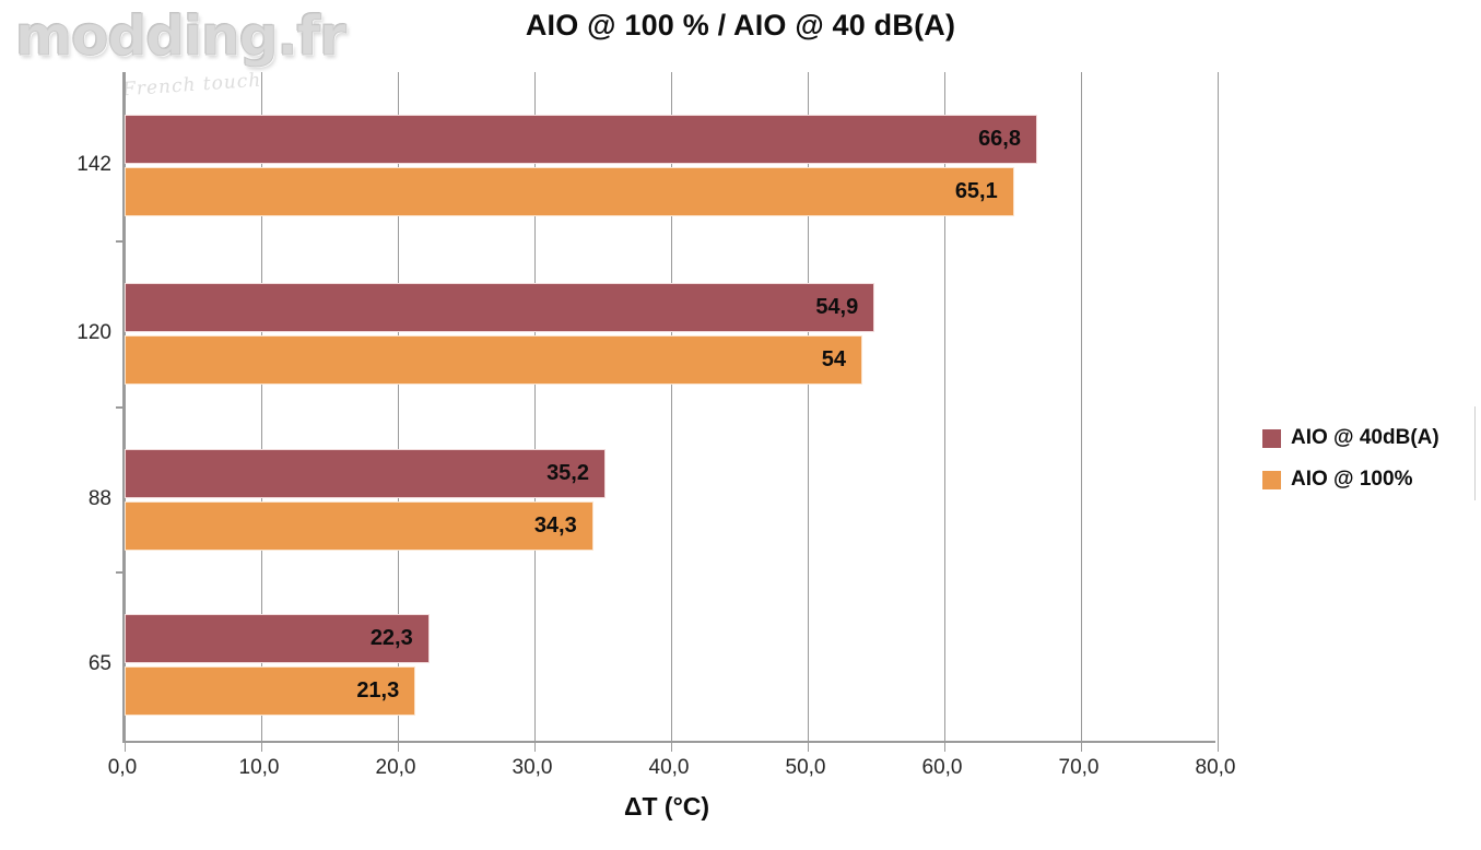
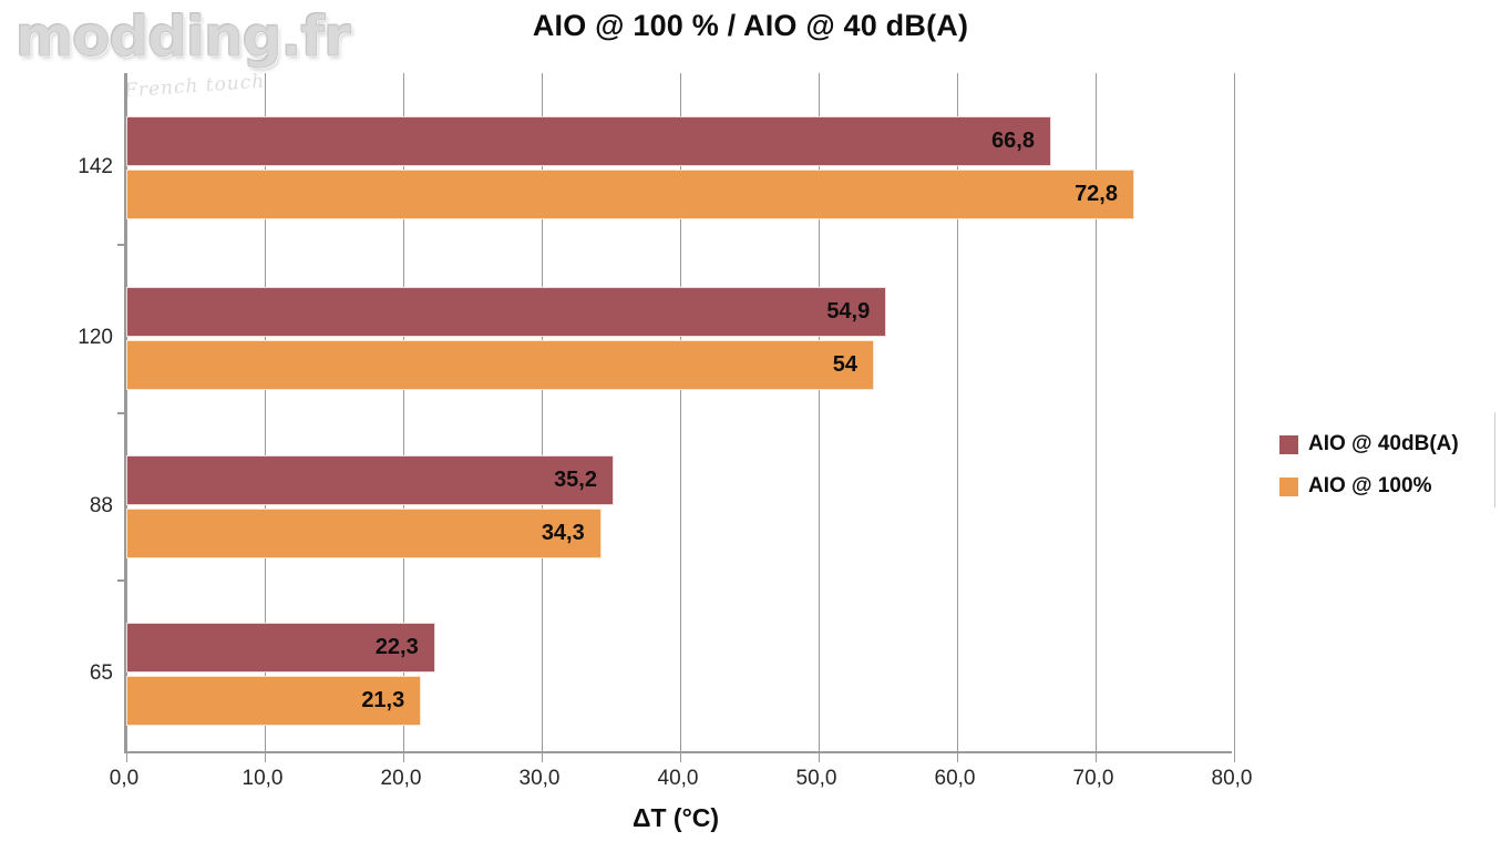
AIO @ 100%/142: 65,1 -> 72,8
